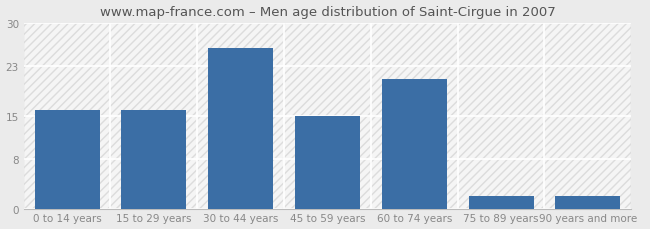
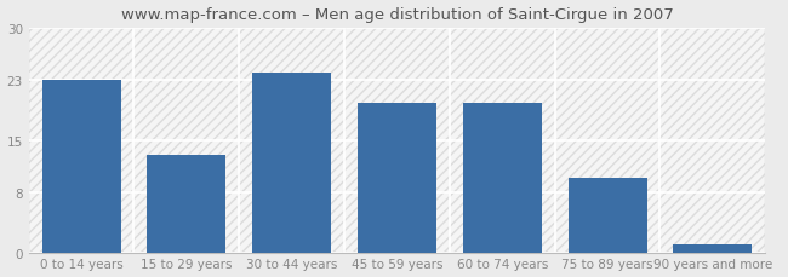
0 to 14 years: 16 -> 23
15 to 29 years: 16 -> 13
30 to 44 years: 26 -> 24
45 to 59 years: 15 -> 20
60 to 74 years: 21 -> 20
75 to 89 years: 2 -> 10
90 years and more: 2 -> 1
